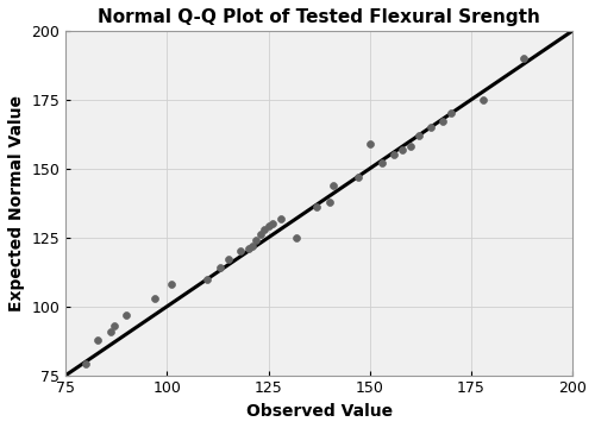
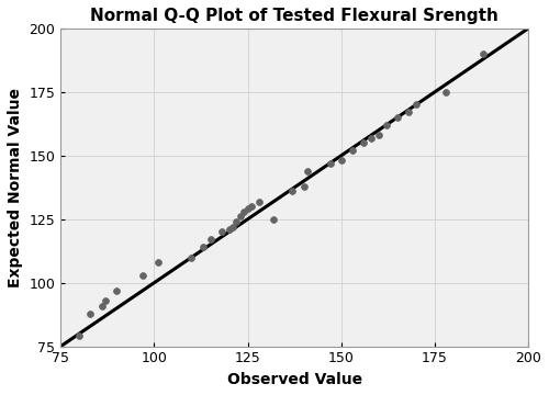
150: 159 -> 148
